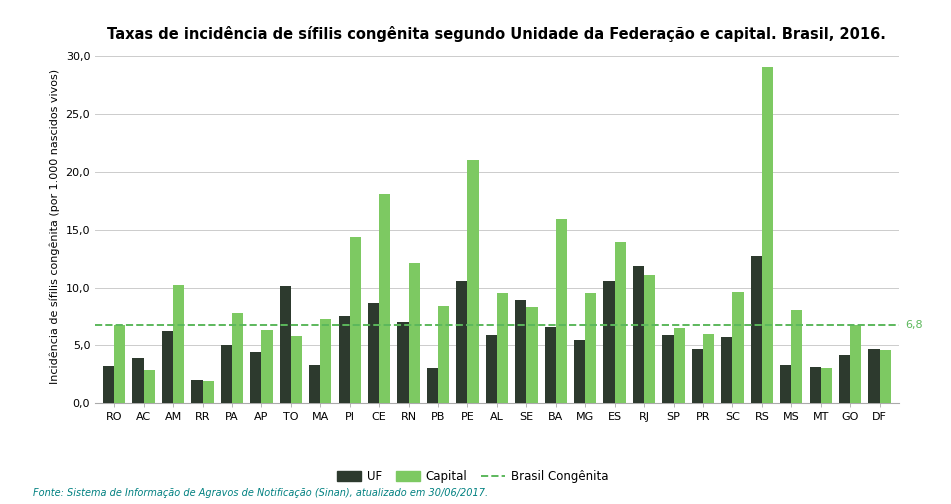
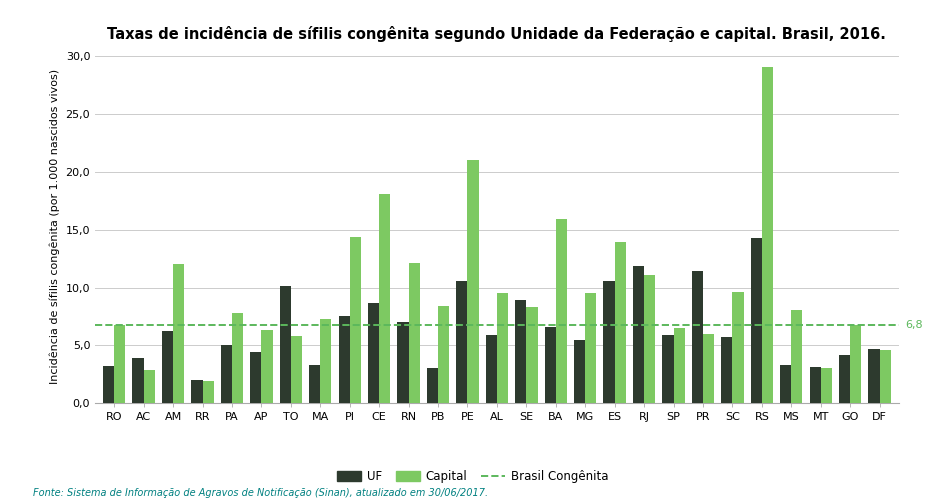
Capital/AM: 10,2 -> 12,0
UF/PR: 4,7 -> 11,4
UF/RS: 12,7 -> 14,3
